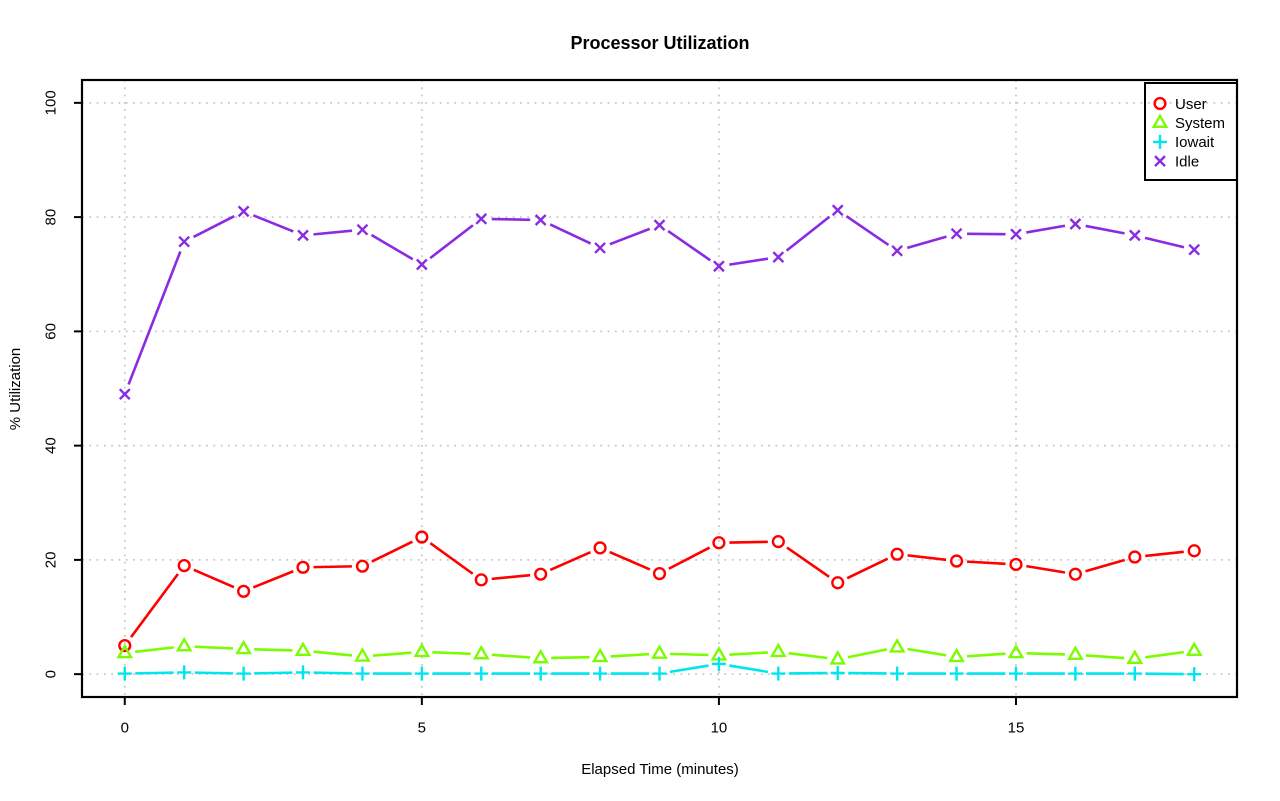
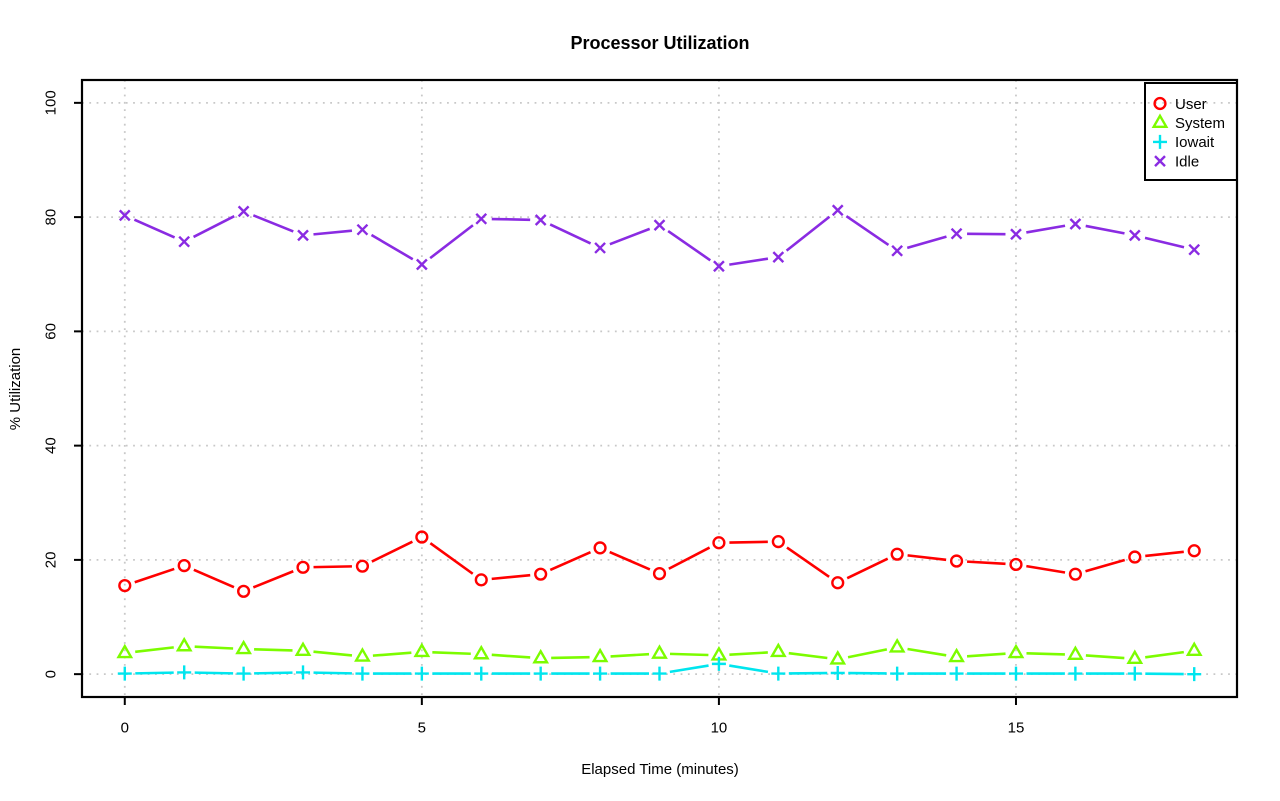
User/0: 5 -> 16
Idle/0: 49 -> 80
